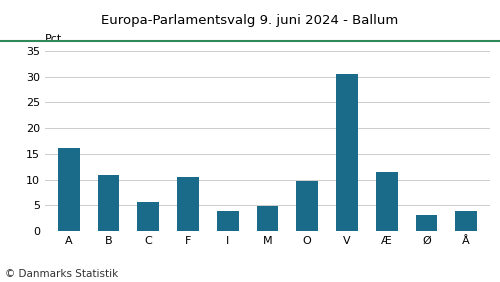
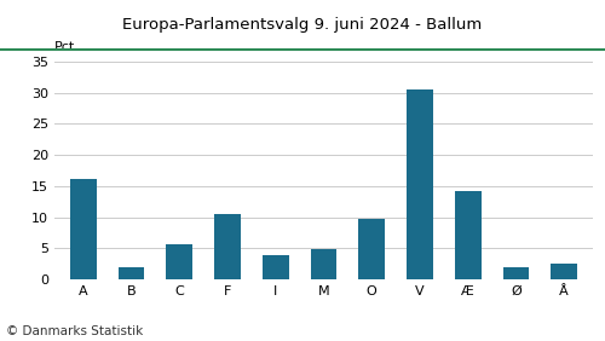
B: 11.0 -> 2.0
Æ: 11.4 -> 14.2
Ø: 3.2 -> 2.0
Å: 4.0 -> 2.5
